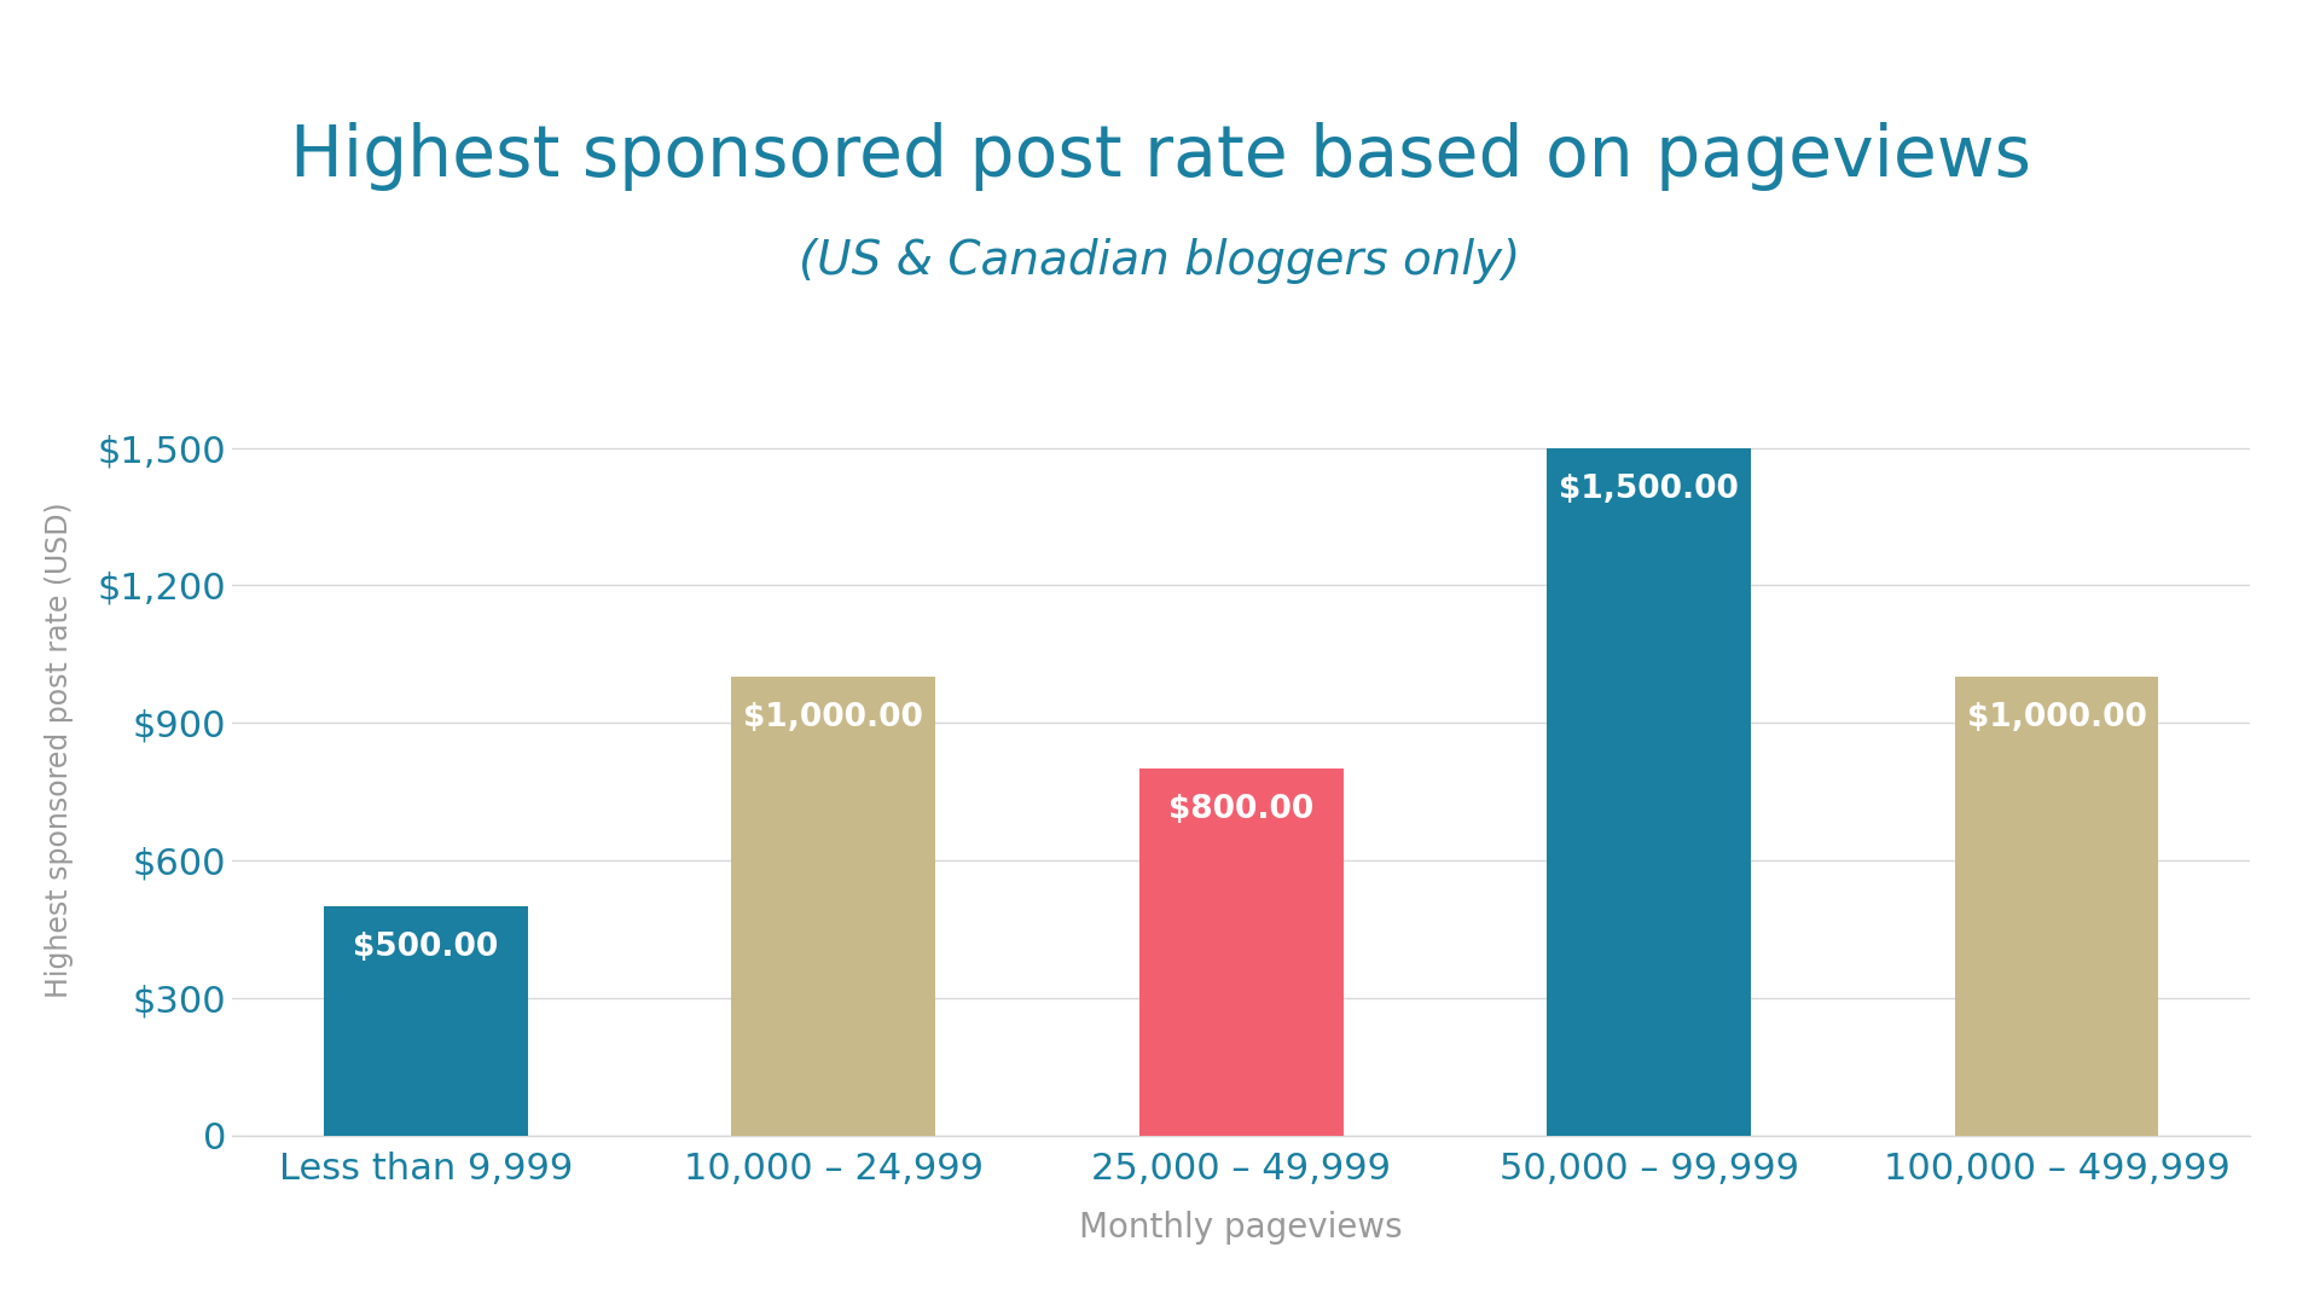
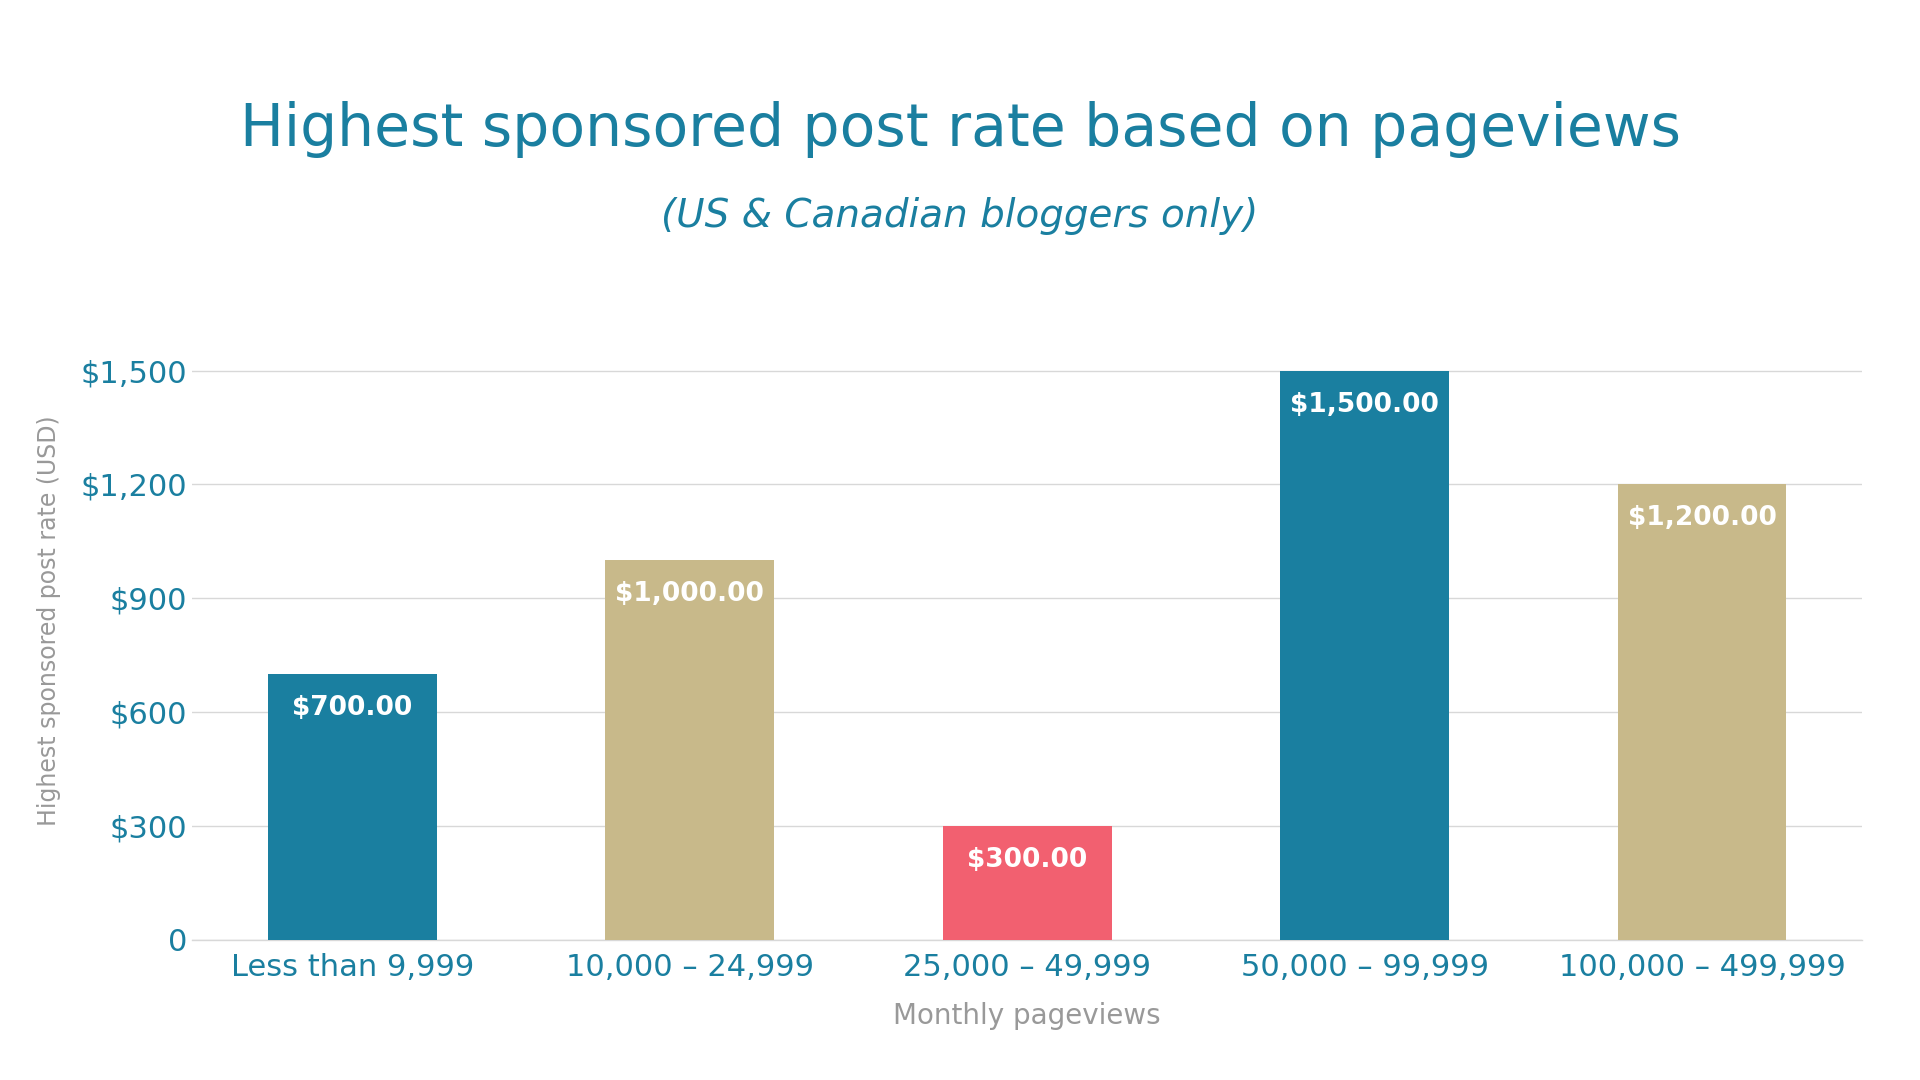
Less than 9,999: $500.00 -> $700.00
25,000 – 49,999: $800.00 -> $300.00
100,000 – 499,999: $1,000.00 -> $1,200.00
